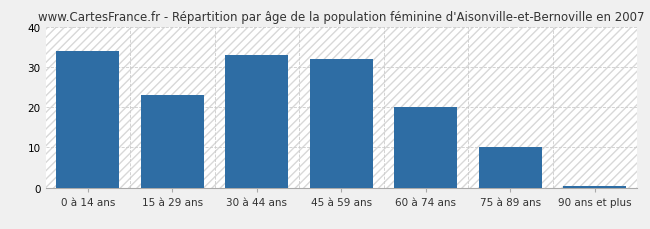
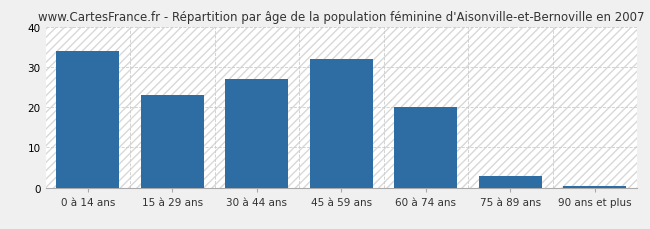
30 à 44 ans: 33.0 -> 27.0
75 à 89 ans: 10.0 -> 3.0
